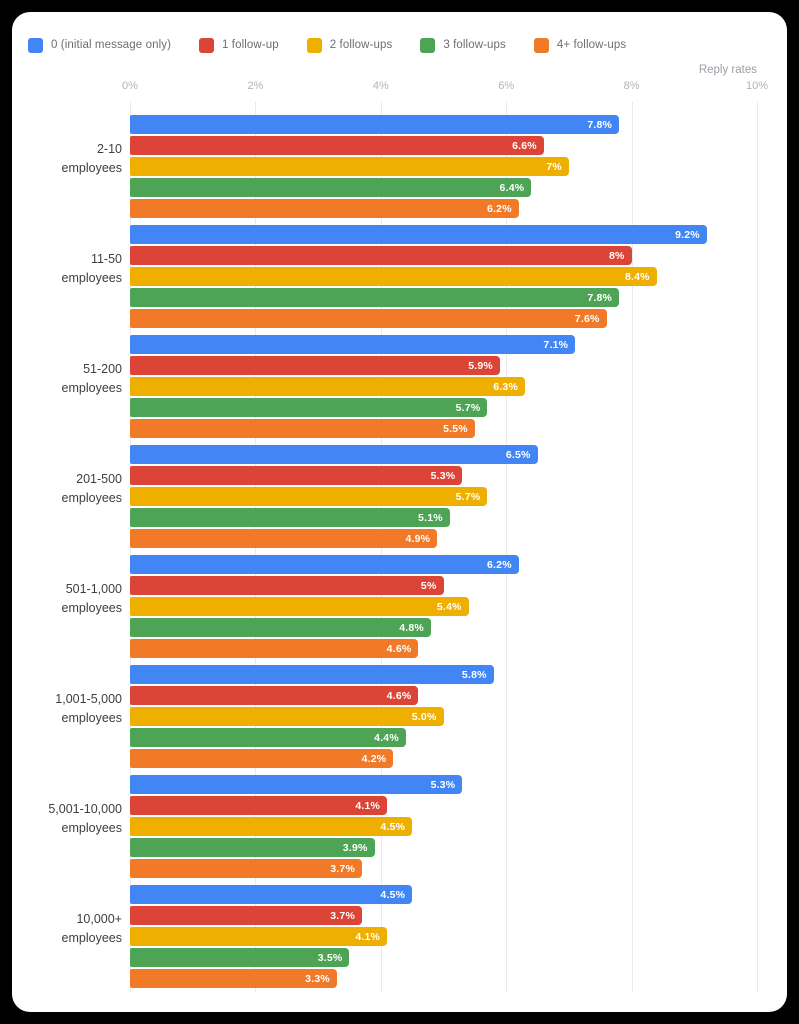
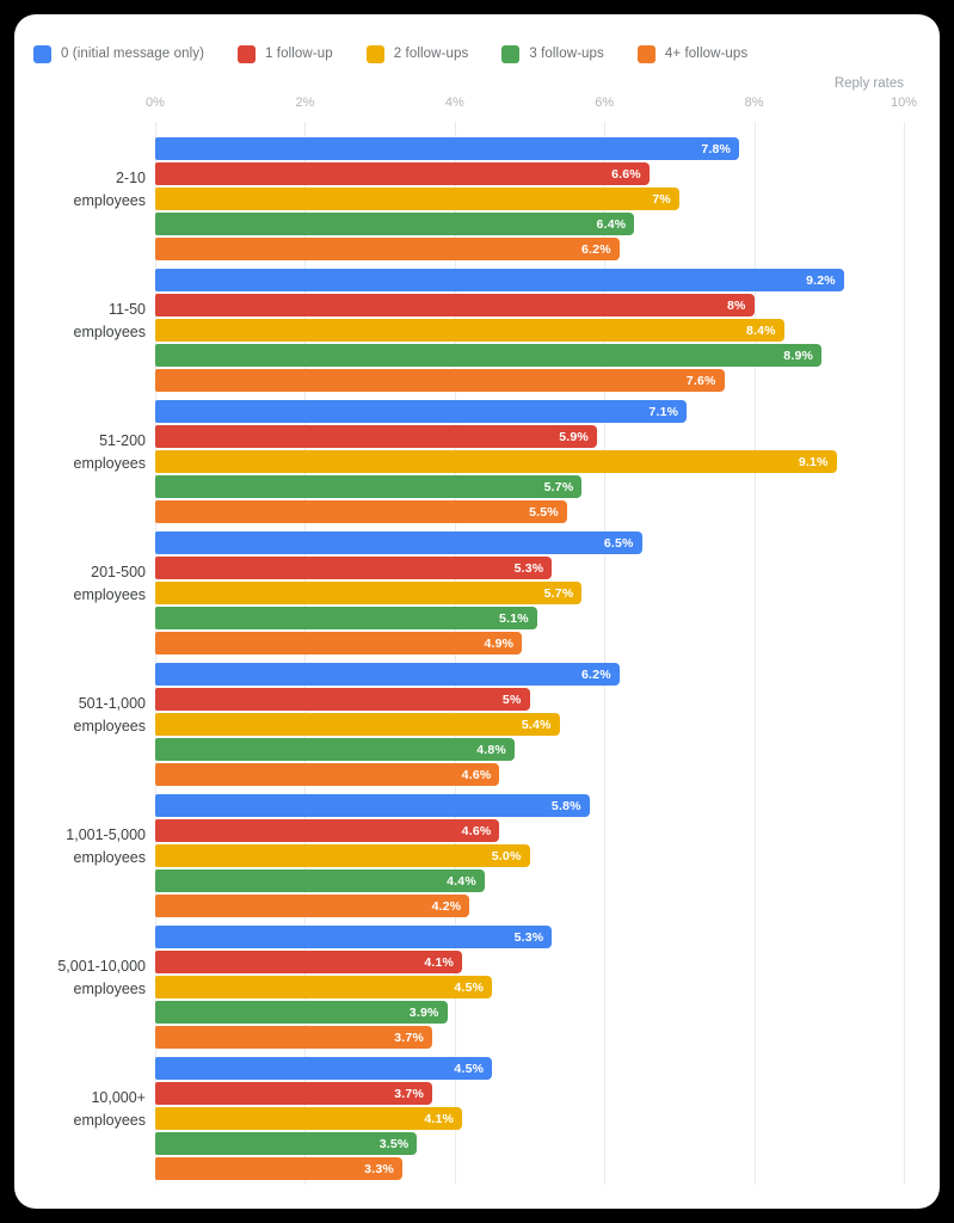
3 follow-ups/11-50 employees: 7.8% -> 8.9%
2 follow-ups/51-200 employees: 6.3% -> 9.1%
